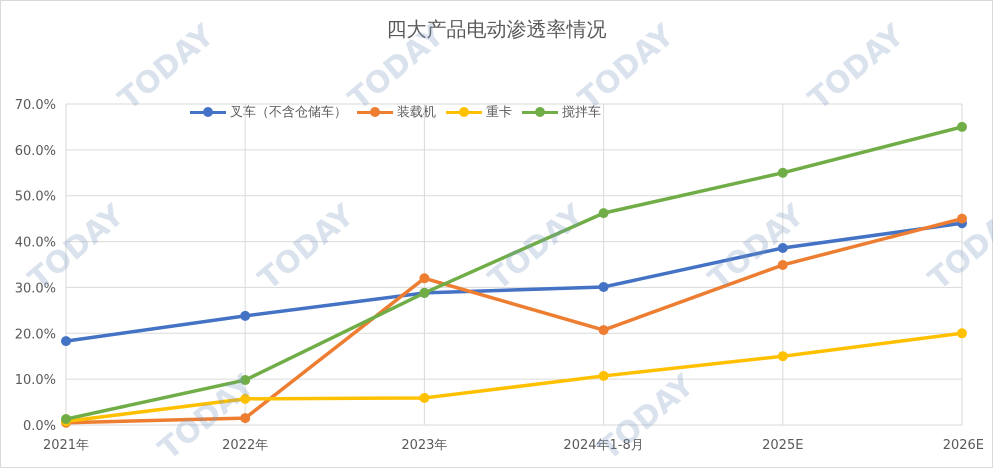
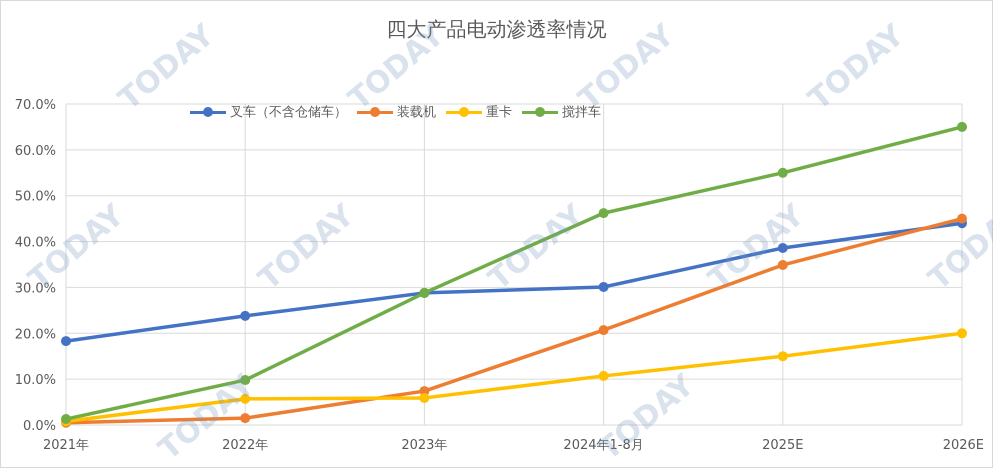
装载机/2023年: 32% -> 7%
